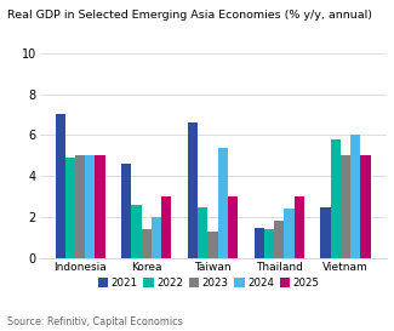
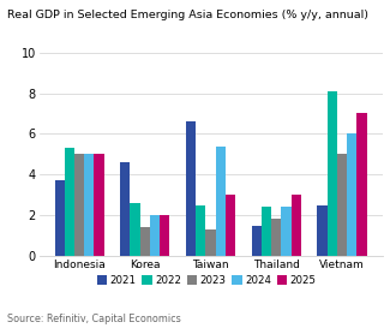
2021/Indonesia: 7.0 -> 3.7
2022/Indonesia: 4.9 -> 5.3
2025/Korea: 3 -> 2
2022/Thailand: 1.4 -> 2.4
2022/Vietnam: 5.8 -> 8.1
2025/Vietnam: 5 -> 7
